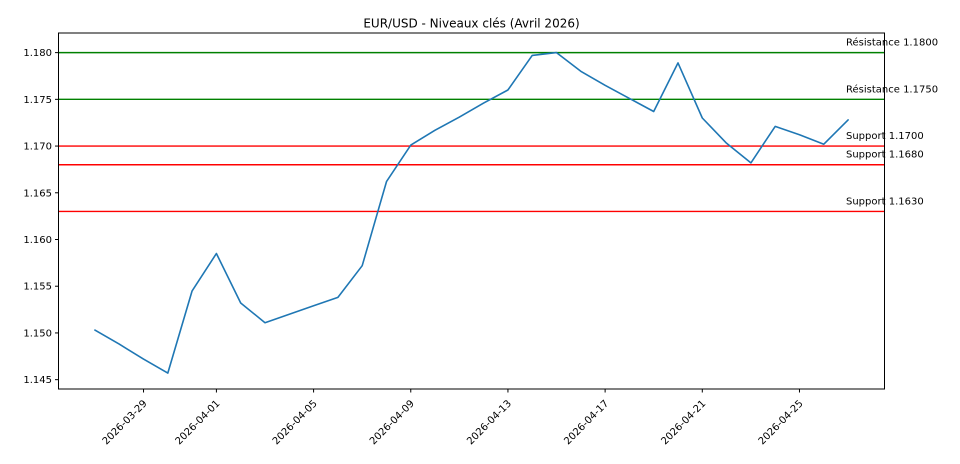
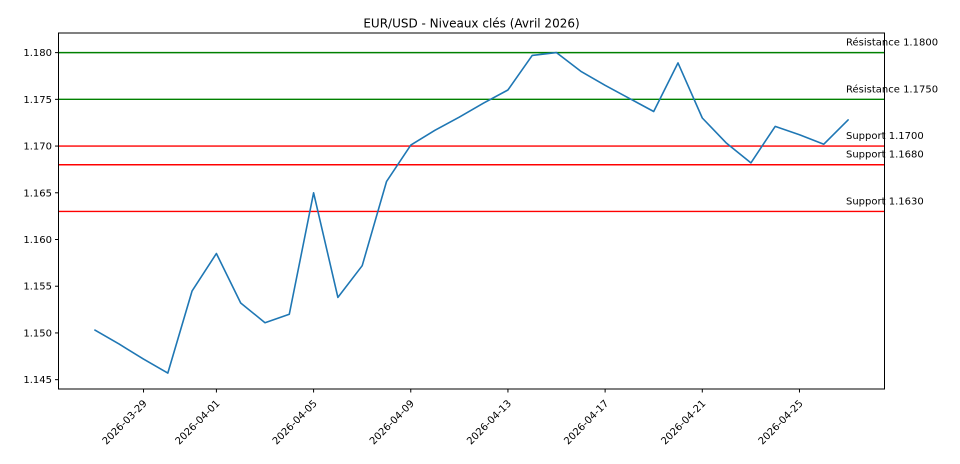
2026-04-05: 1.153 -> 1.165
